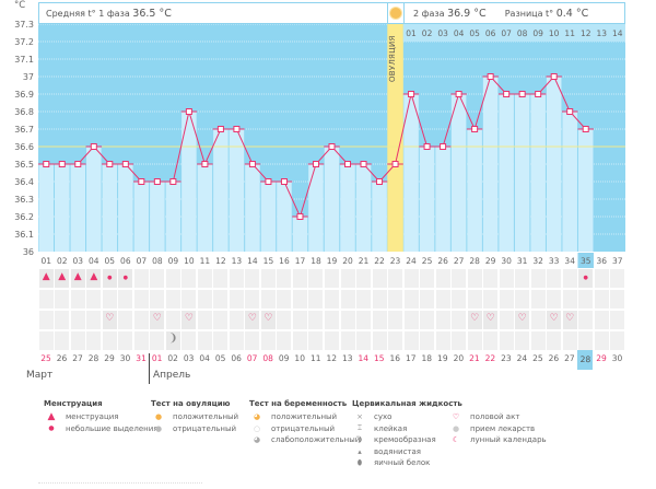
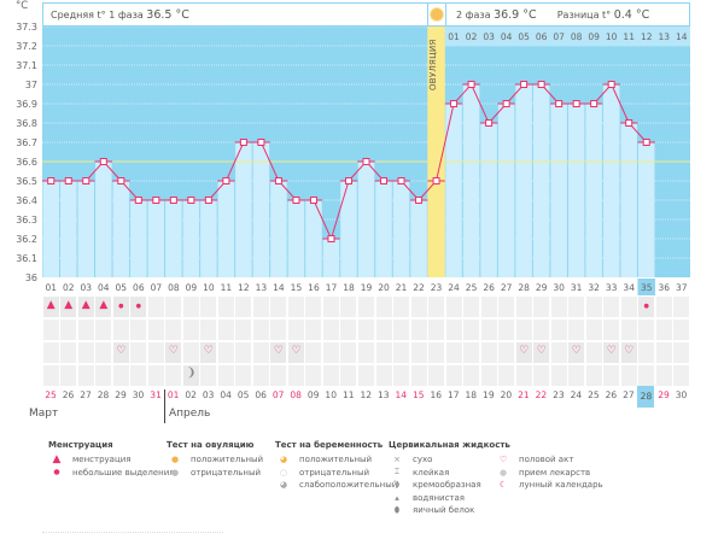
06: 36.5 -> 36.4
10: 36.8 -> 36.4
25: 36.6 -> 37.0
26: 36.6 -> 36.8
28: 36.7 -> 37.0
